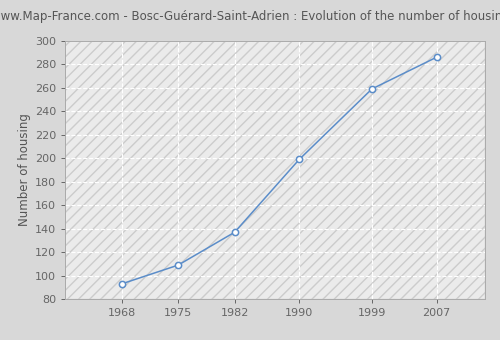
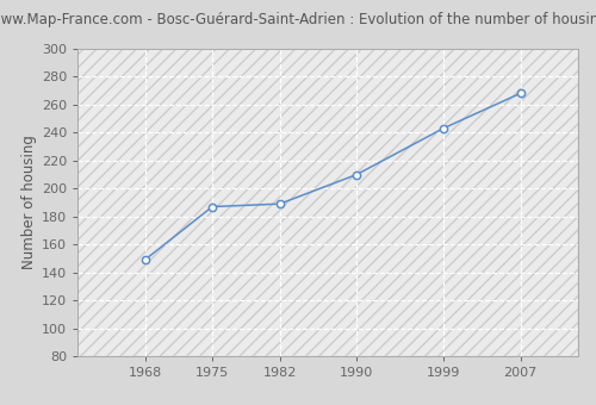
1968: 93 -> 149
1975: 109 -> 187
1982: 137 -> 189
1990: 199 -> 210
1999: 259 -> 243
2007: 286 -> 268
